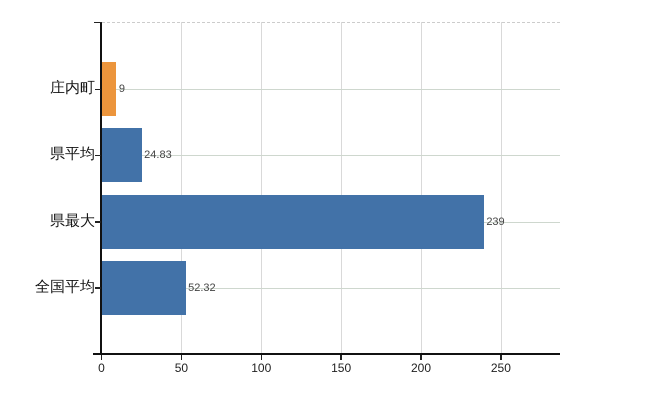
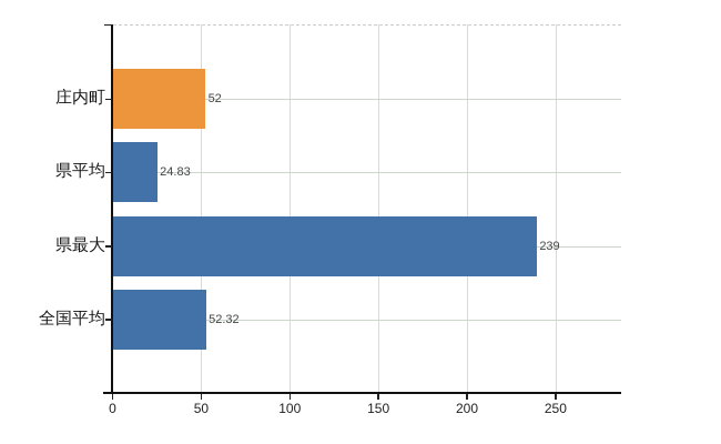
庄内町: 9 -> 52
